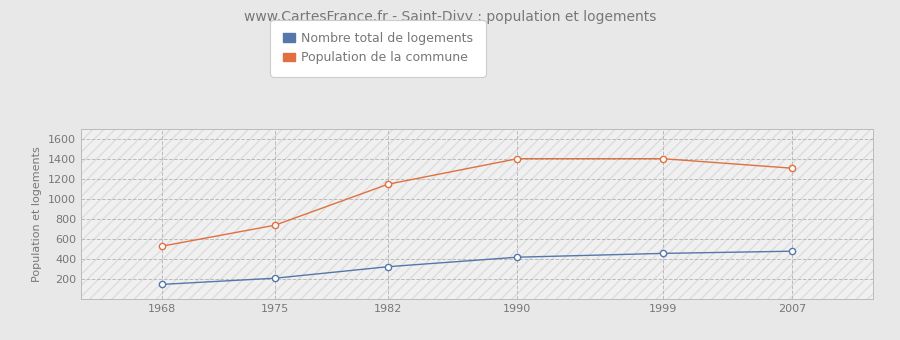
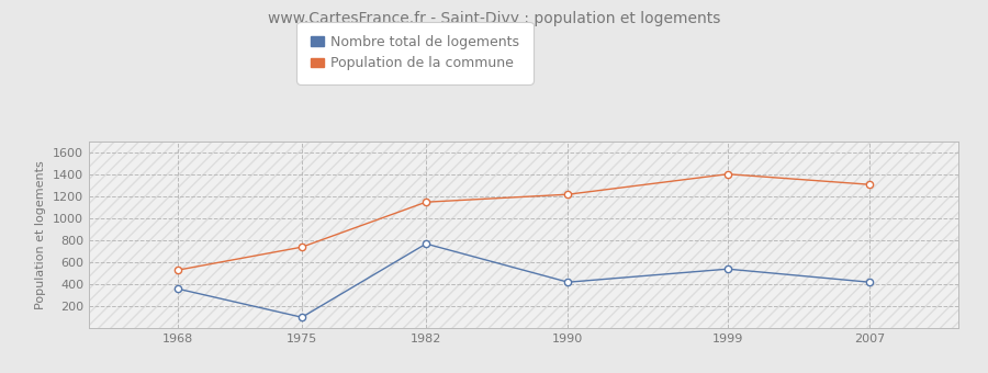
Nombre total de logements/1968: 150 -> 360
Nombre total de logements/1975: 210 -> 100
Nombre total de logements/1982: 320 -> 770
Population de la commune/1990: 1400 -> 1220
Nombre total de logements/1999: 460 -> 540
Nombre total de logements/2007: 480 -> 420
